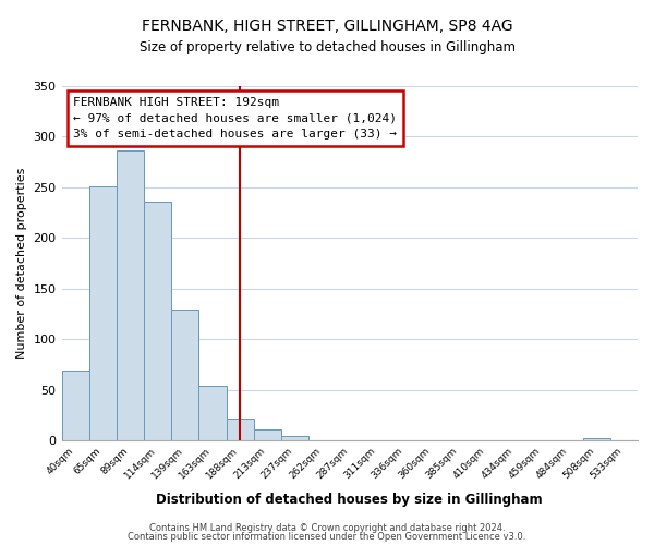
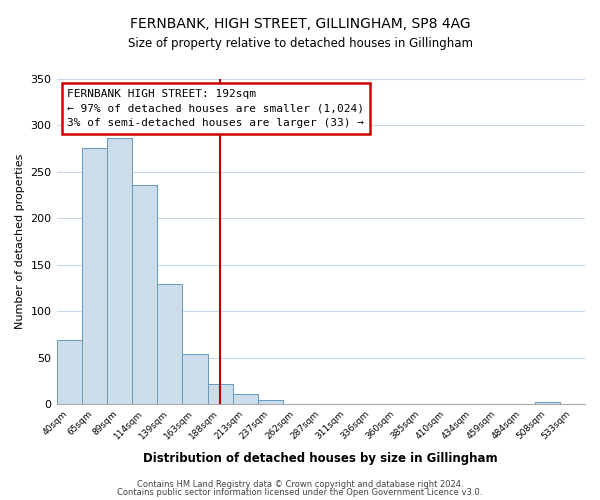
65sqm: 251 -> 276
